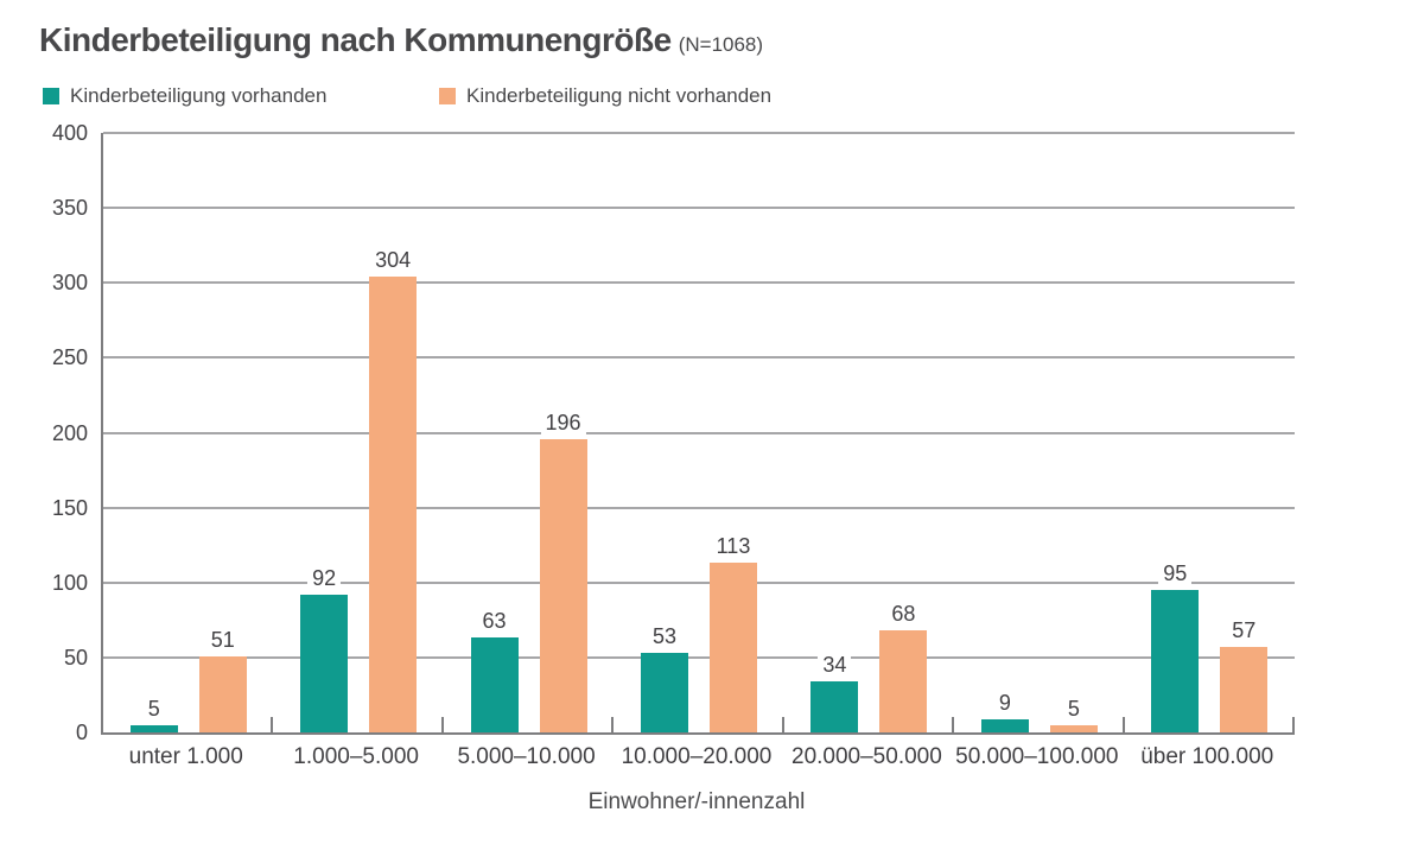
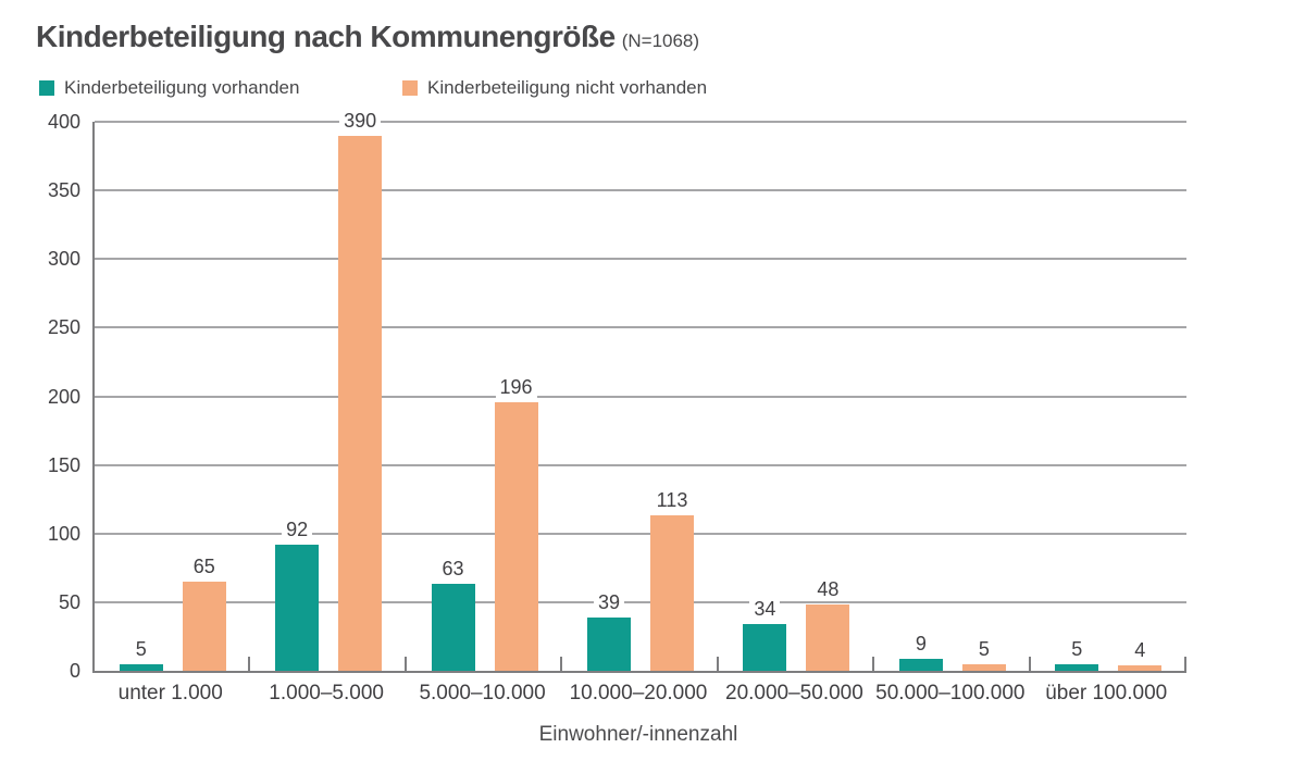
Kinderbeteiligung nicht vorhanden/unter 1.000: 51 -> 65
Kinderbeteiligung nicht vorhanden/1.000–5.000: 304 -> 390
Kinderbeteiligung vorhanden/10.000–20.000: 53 -> 39
Kinderbeteiligung nicht vorhanden/20.000–50.000: 68 -> 48
Kinderbeteiligung vorhanden/über 100.000: 95 -> 5
Kinderbeteiligung nicht vorhanden/über 100.000: 57 -> 4
